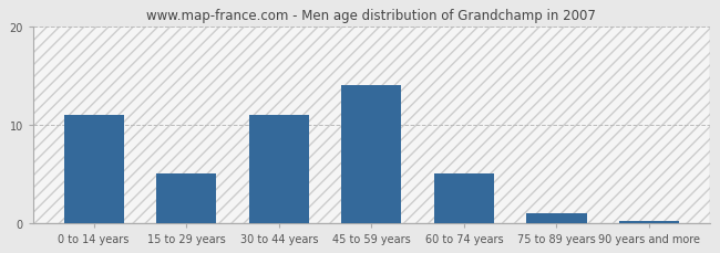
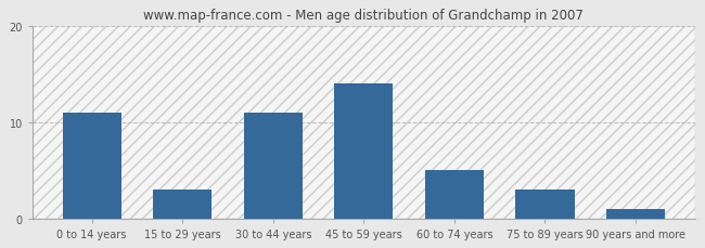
15 to 29 years: 5.0 -> 3.0
75 to 89 years: 1.0 -> 3.0
90 years and more: 0.2 -> 1.0
